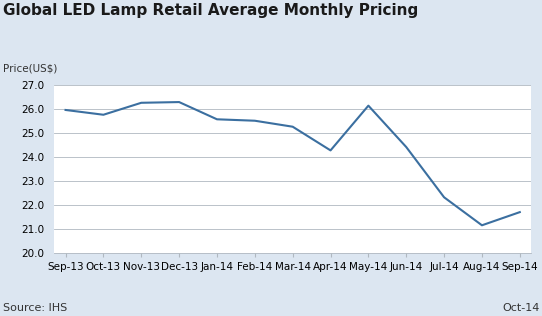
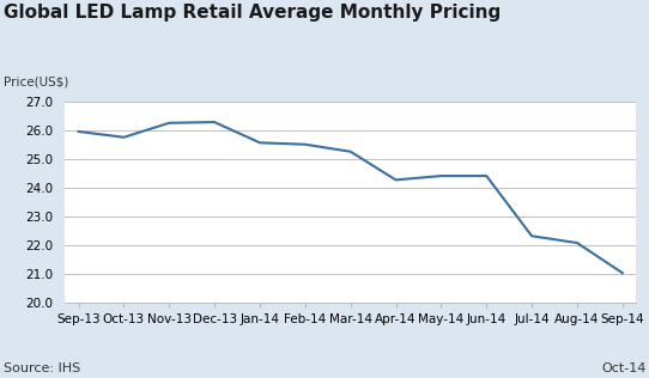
May-14: 26.15 -> 24.42
Aug-14: 21.15 -> 22.08
Sep-14: 21.70 -> 21.03
